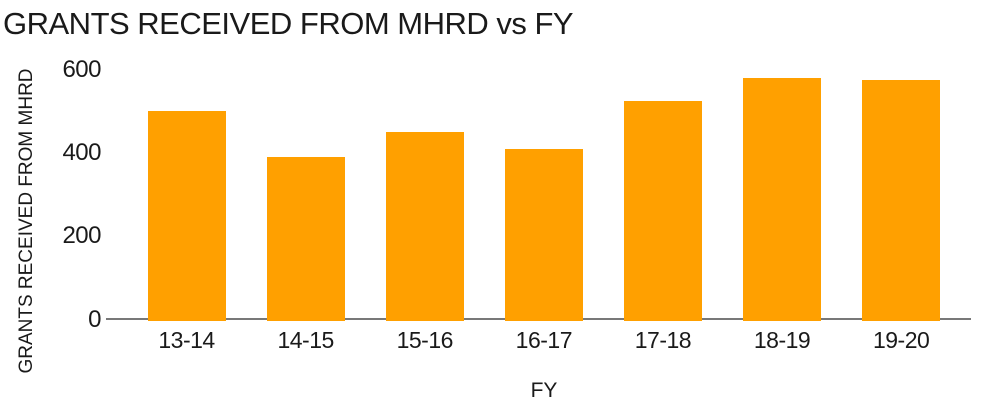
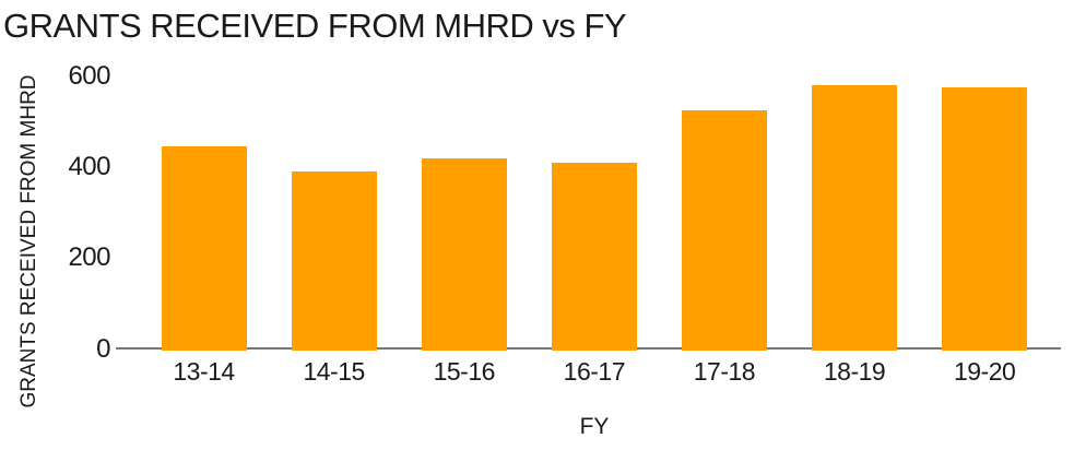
13-14: 500 -> 440
15-16: 450 -> 420
